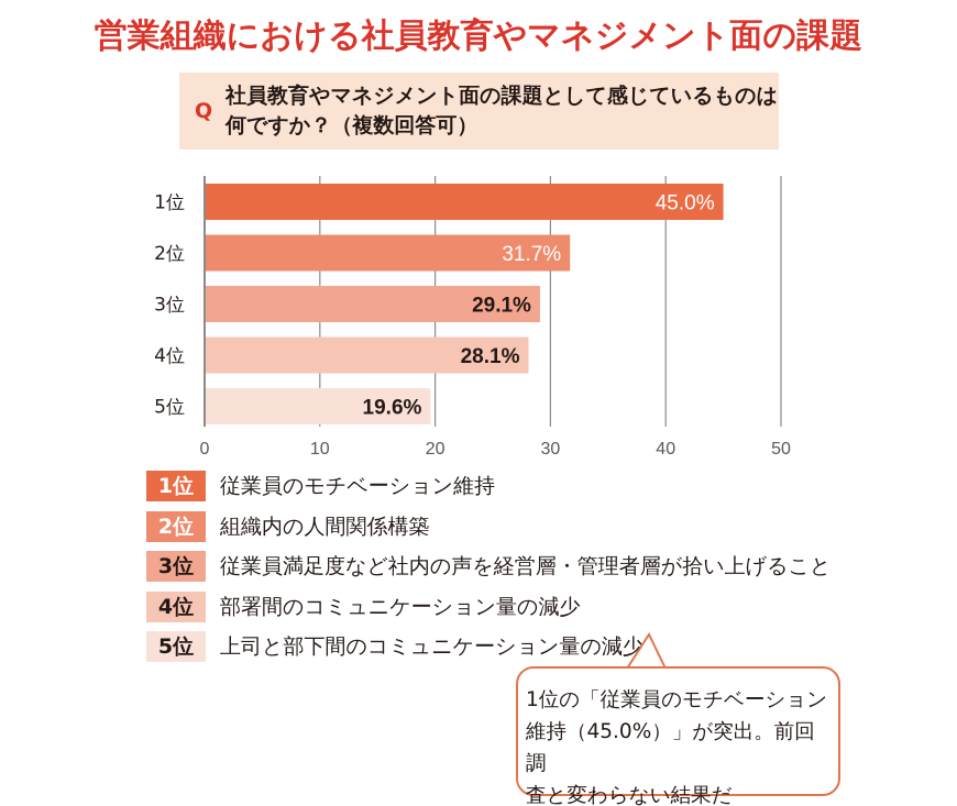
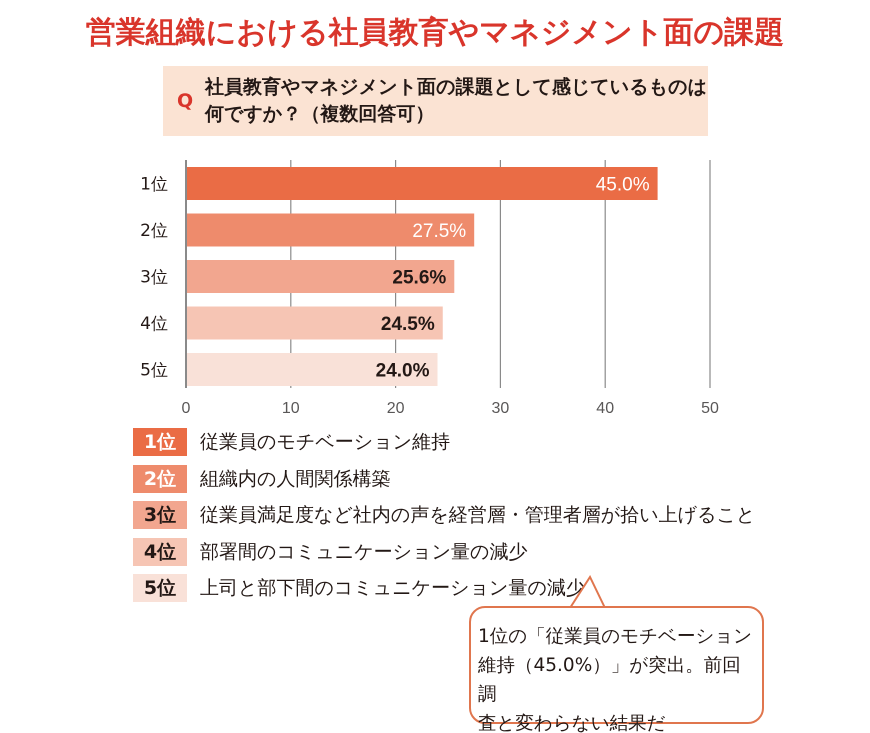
2位: 31.7% -> 27.5%
3位: 29.1% -> 25.6%
4位: 28.1% -> 24.5%
5位: 19.6% -> 24.0%
